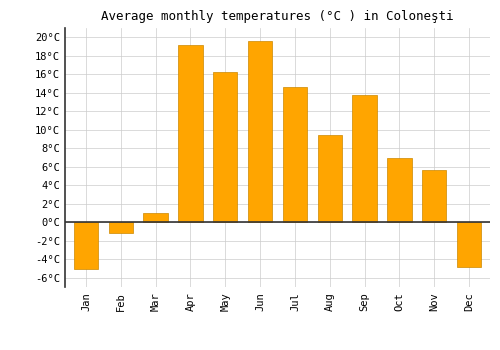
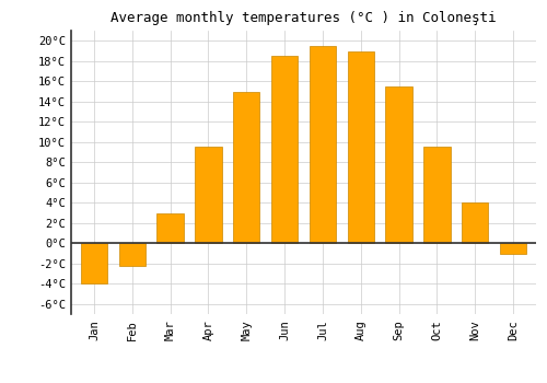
Jan: -5.0°C -> -4.0°C
Feb: -1.2°C -> -2.2°C
Mar: 1.0°C -> 3.0°C
Apr: 19.2°C -> 9.5°C
May: 16.2°C -> 15.0°C
Jun: 19.6°C -> 18.5°C
Jul: 14.6°C -> 19.5°C
Aug: 9.4°C -> 19.0°C
Sep: 13.8°C -> 15.5°C
Oct: 7.0°C -> 9.5°C
Nov: 5.6°C -> 4.0°C
Dec: -4.8°C -> -1.0°C
